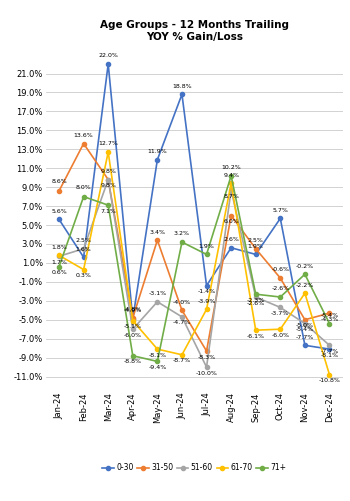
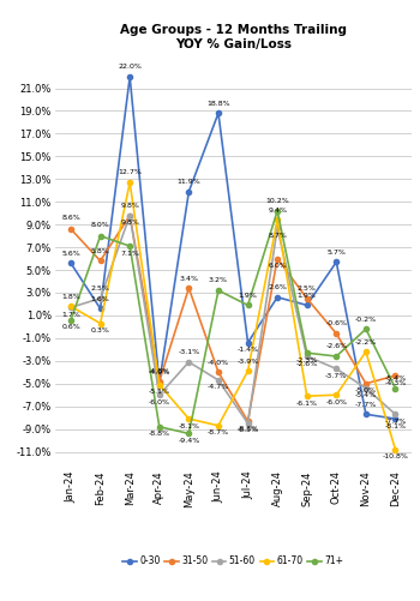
31-50/Feb-24: 13.6% -> 5.8%
51-60/Jul-24: -10.0% -> -8.5%
